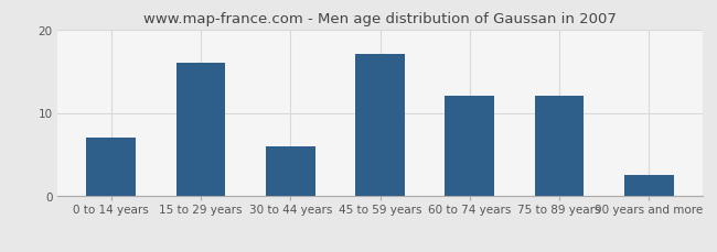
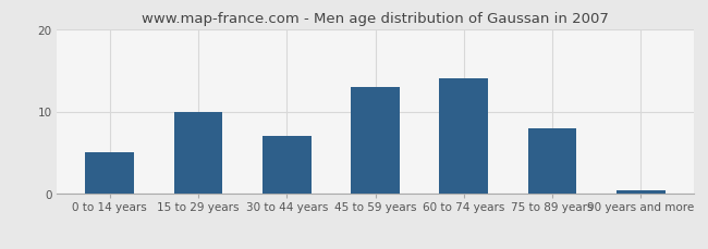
0 to 14 years: 7.0 -> 5.0
15 to 29 years: 16.0 -> 10.0
30 to 44 years: 6.0 -> 7.0
45 to 59 years: 17.0 -> 13.0
60 to 74 years: 12.0 -> 14.0
75 to 89 years: 12.0 -> 8.0
90 years and more: 2.6 -> 0.5
